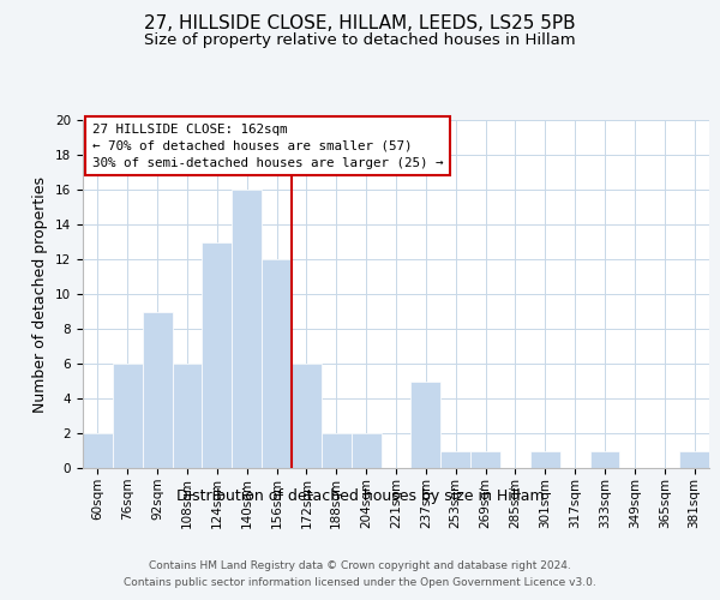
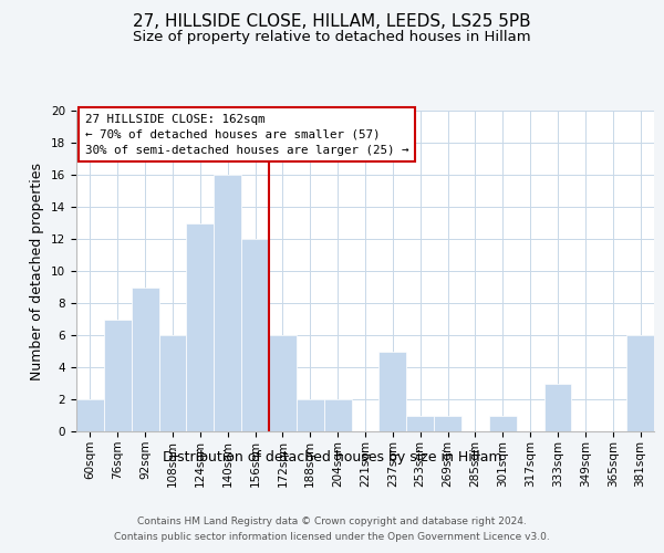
76sqm: 6 -> 7
333sqm: 1 -> 3
381sqm: 1 -> 6
